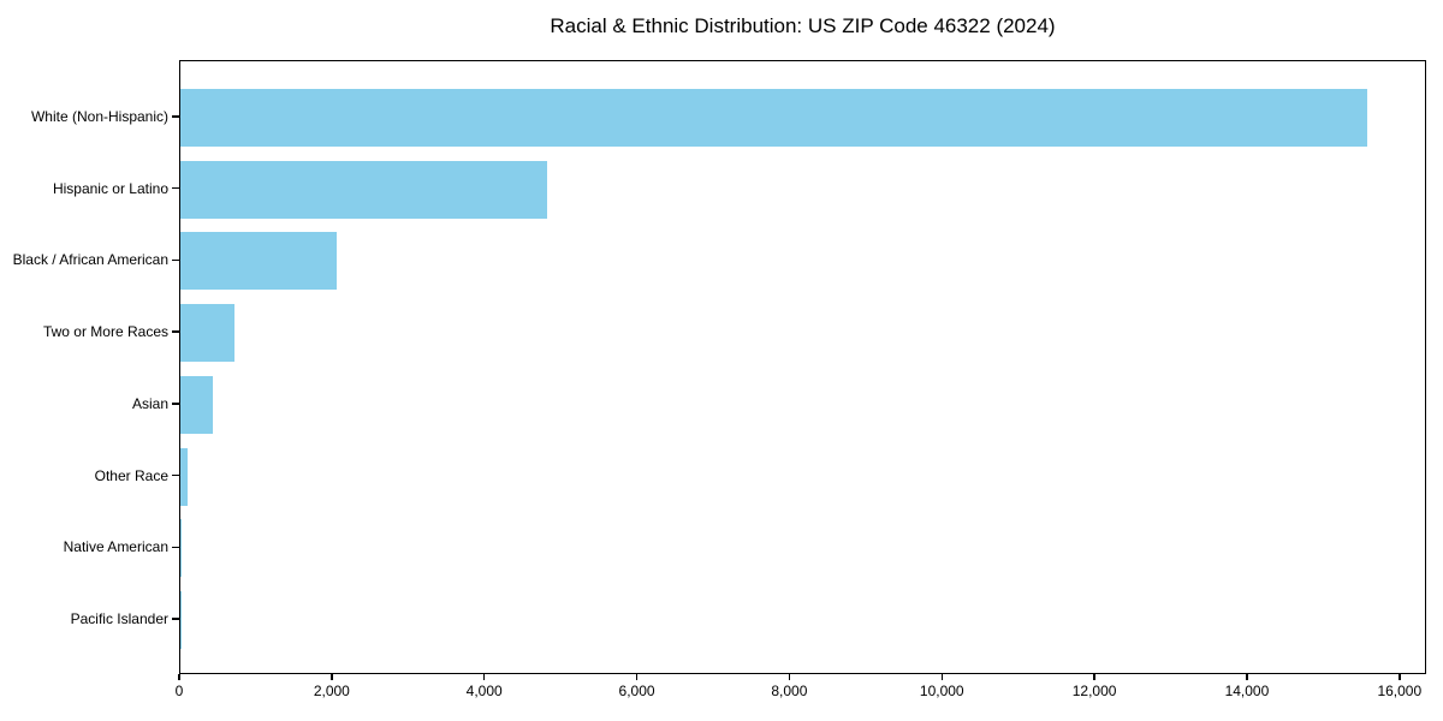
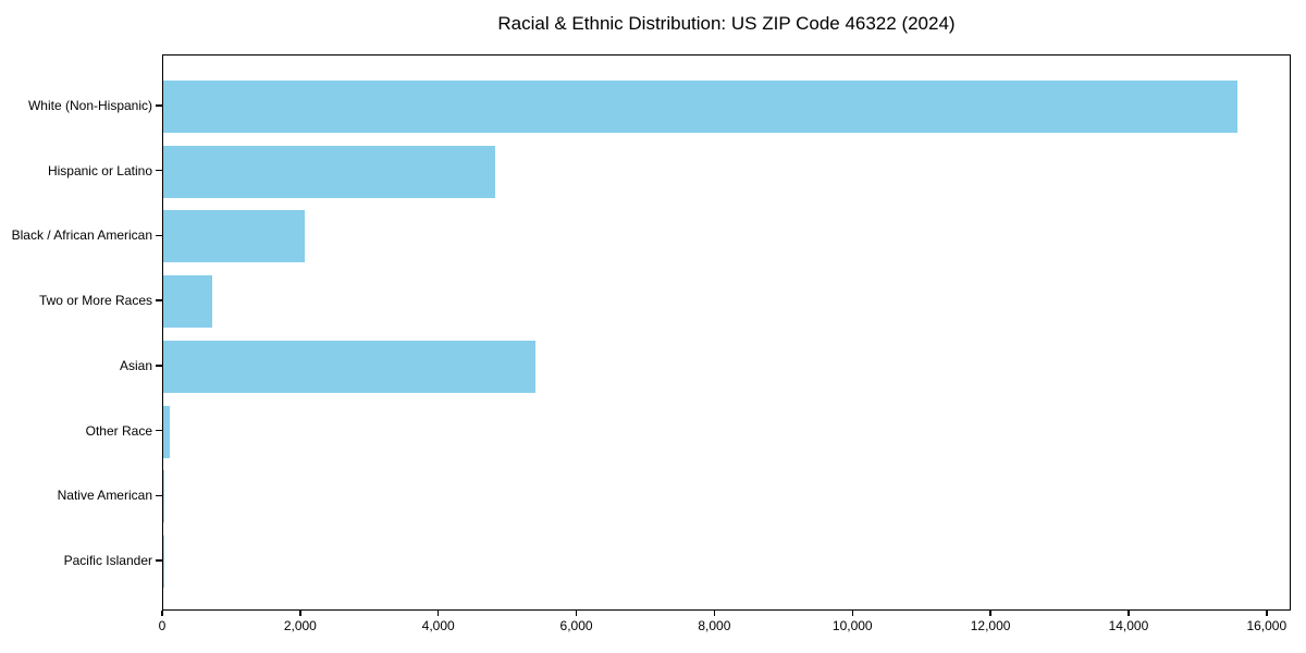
Asian: 400 -> 5400
